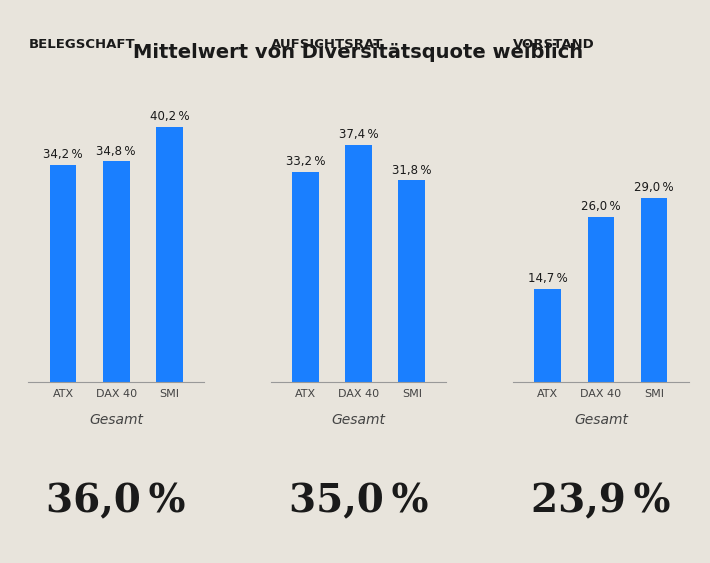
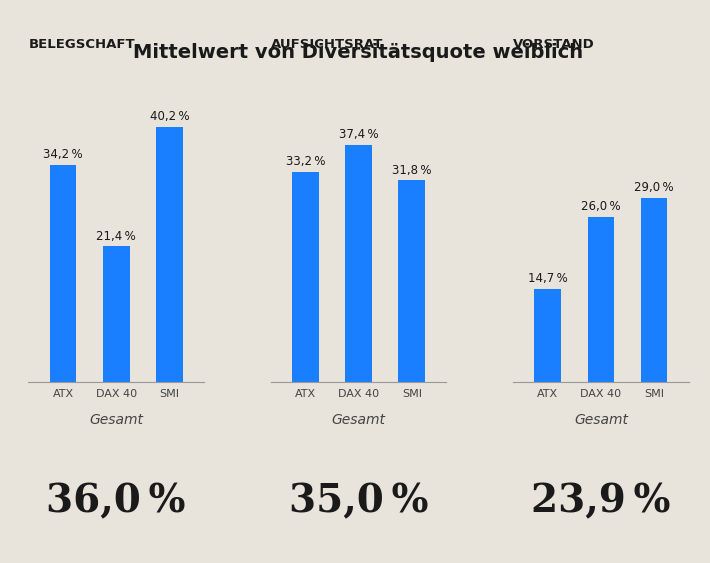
BELEGSCHAFT/DAX 40: 34,8 -> 21,4
